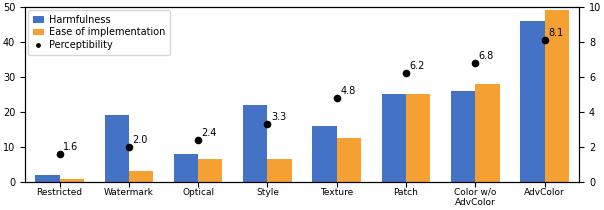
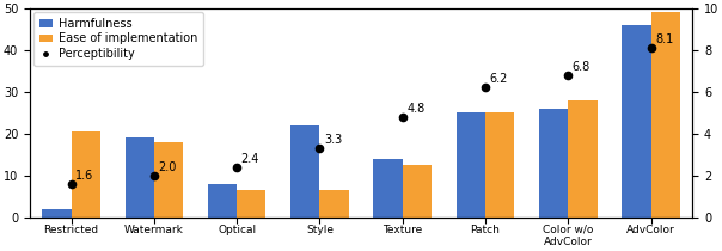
Ease of implementation/Restricted: 0.8 -> 20.5
Ease of implementation/Watermark: 3.0 -> 18.0
Harmfulness/Texture: 16 -> 14
